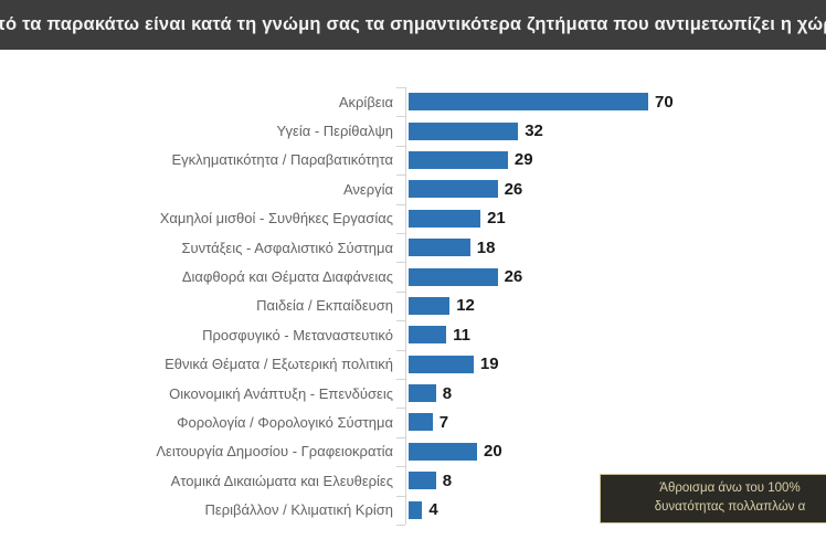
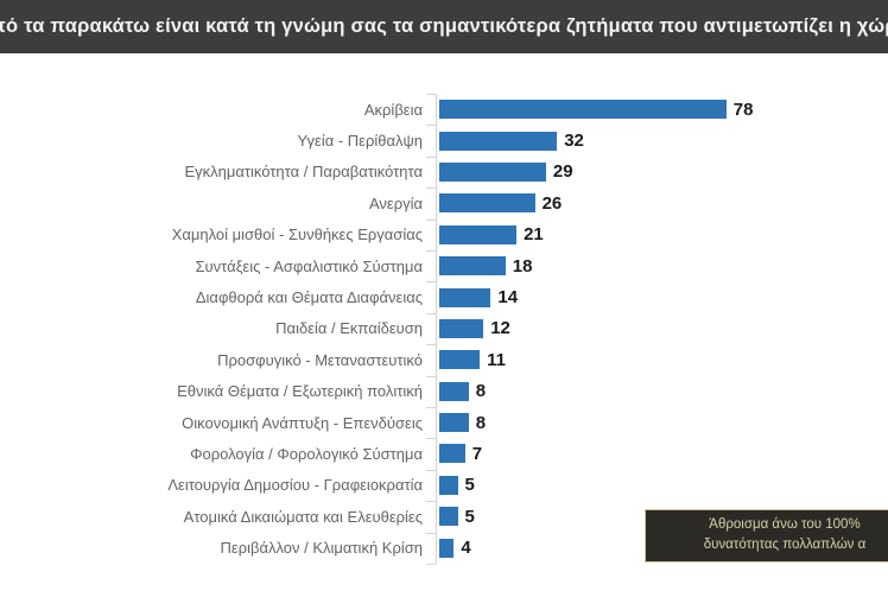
Ακρίβεια: 70 -> 78
Διαφθορά και Θέματα Διαφάνειας: 26 -> 14
Εθνικά Θέματα / Εξωτερική πολιτική: 19 -> 8
Λειτουργία Δημοσίου - Γραφειοκρατία: 20 -> 5
Ατομικά Δικαιώματα και Ελευθερίες: 8 -> 5
